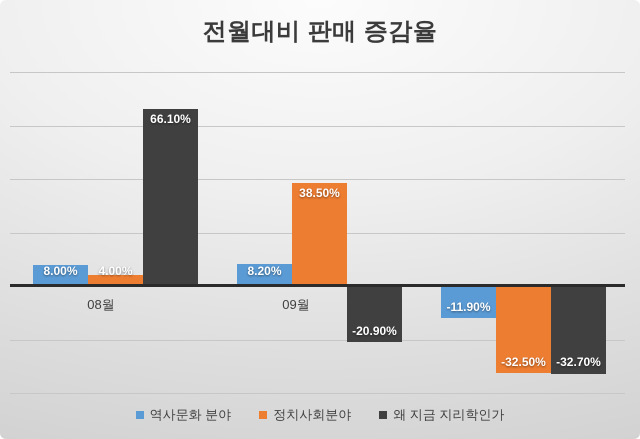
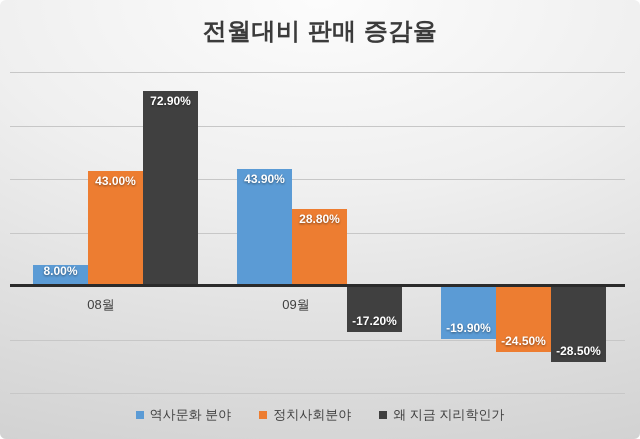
정치사회분야/08월: 4.00% -> 43.00%
왜 지금 지리학인가/08월: 66.10% -> 72.90%
역사문화 분야/09월: 8.20% -> 43.90%
정치사회분야/09월: 38.50% -> 28.80%
왜 지금 지리학인가/09월: -20.90% -> -17.20%
역사문화 분야/10월: -11.90% -> -19.90%
정치사회분야/10월: -32.50% -> -24.50%
왜 지금 지리학인가/10월: -32.70% -> -28.50%
